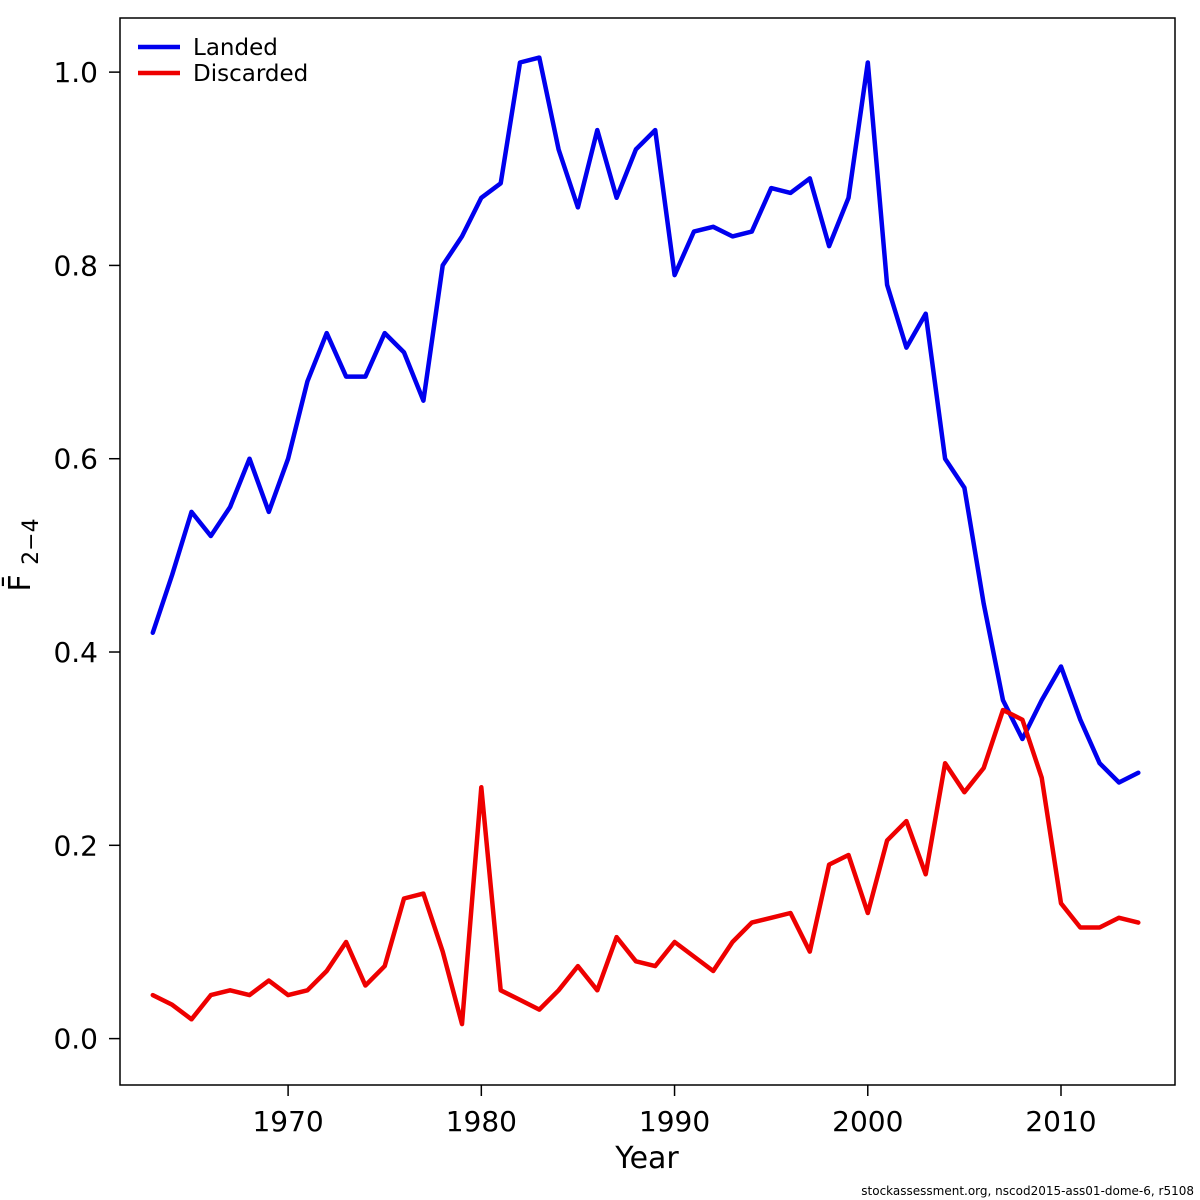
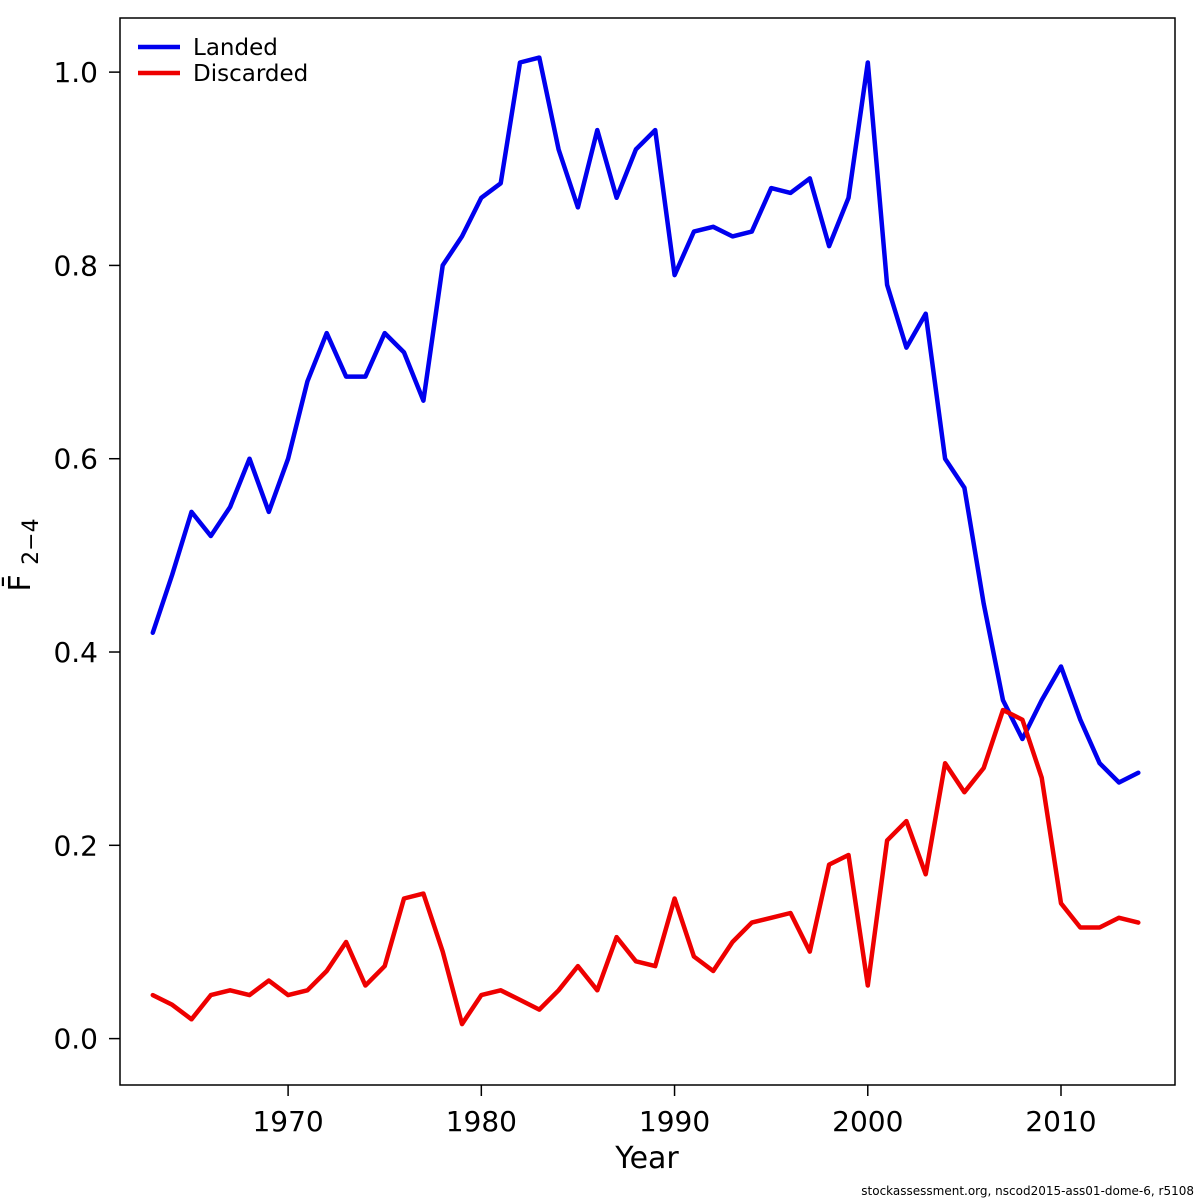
Discarded/1980: 0.26 -> 0.04
Discarded/1990: 0.10 -> 0.14
Discarded/2000: 0.13 -> 0.06
